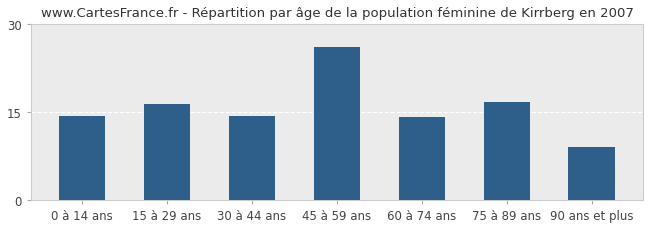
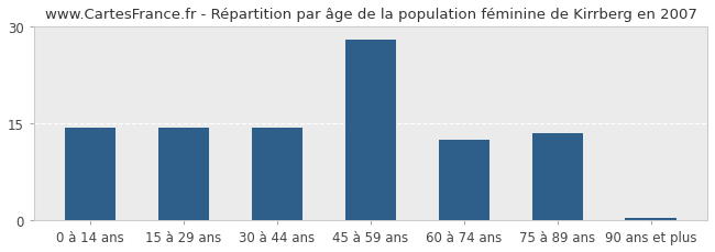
15 à 29 ans: 16.4 -> 14.3
45 à 59 ans: 26.2 -> 28.0
60 à 74 ans: 14.2 -> 12.5
75 à 89 ans: 16.8 -> 13.5
90 ans et plus: 9.0 -> 0.3
